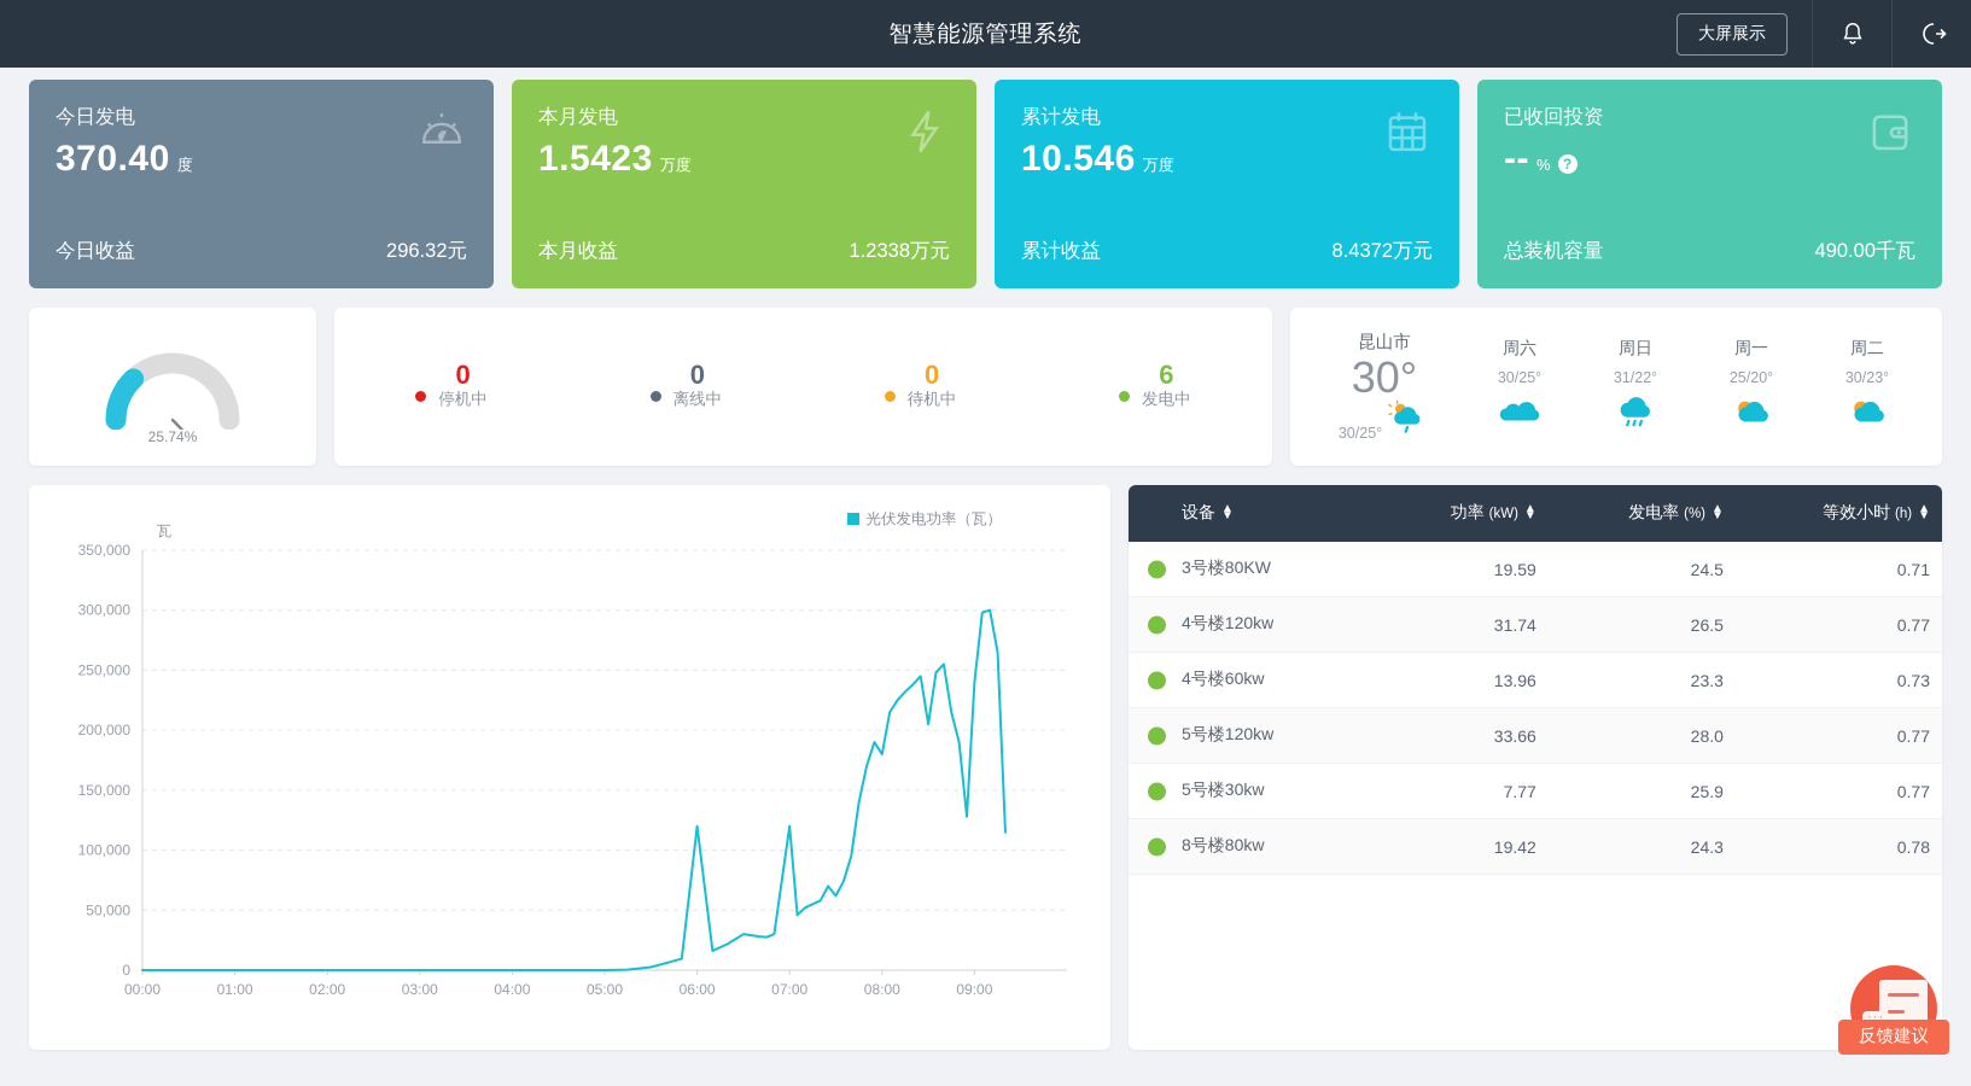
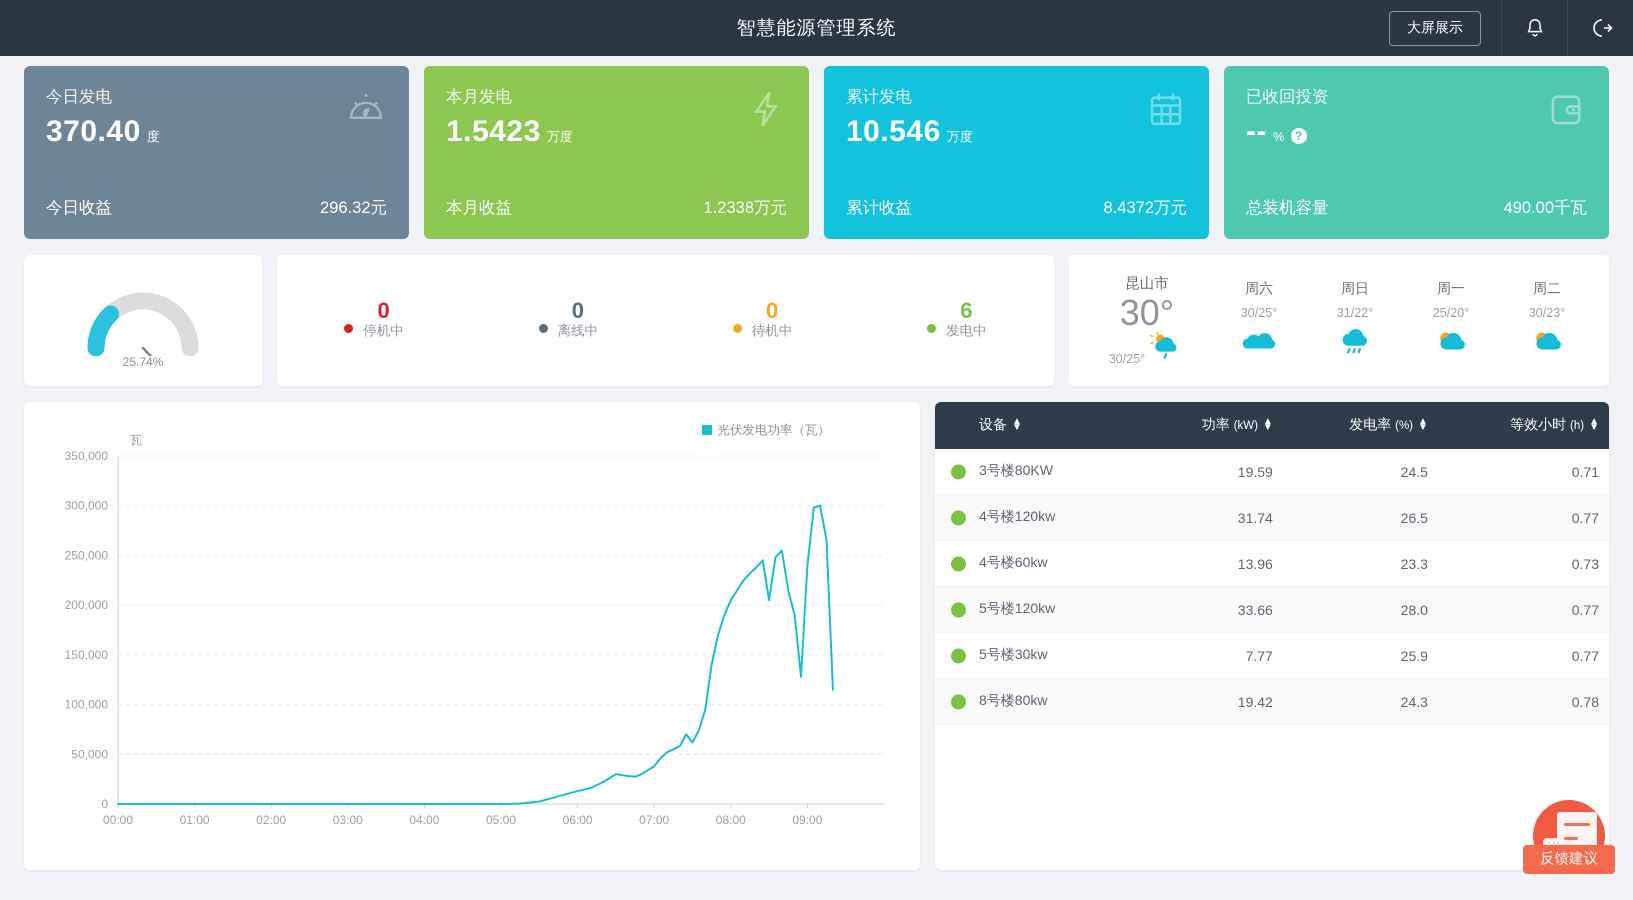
06:00: 120000 -> 10000
07:00: 120000 -> 40000
08:00: 180000 -> 200000
